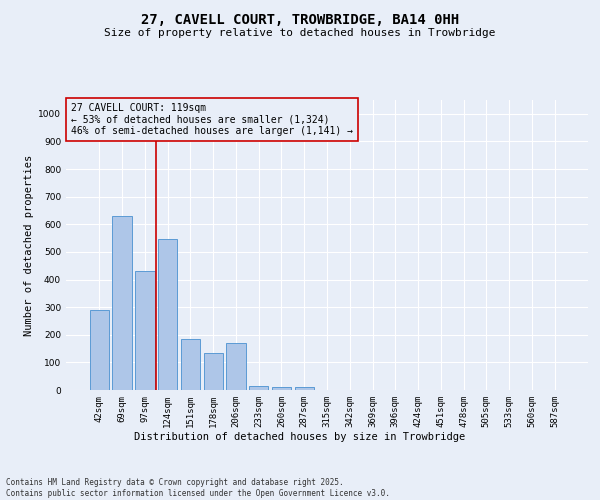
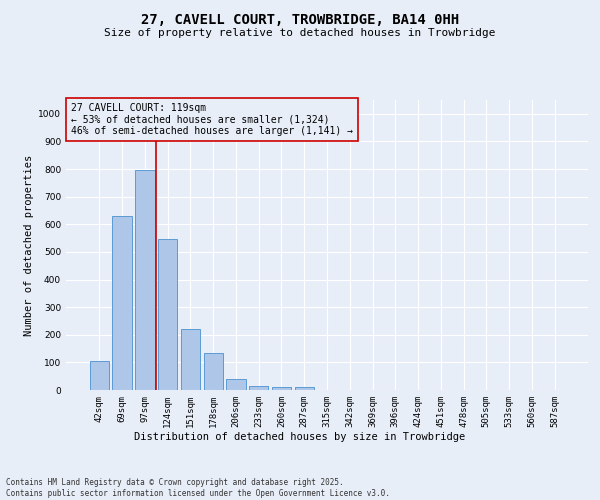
42sqm: 290 -> 105
97sqm: 430 -> 795
151sqm: 185 -> 220
206sqm: 170 -> 40
